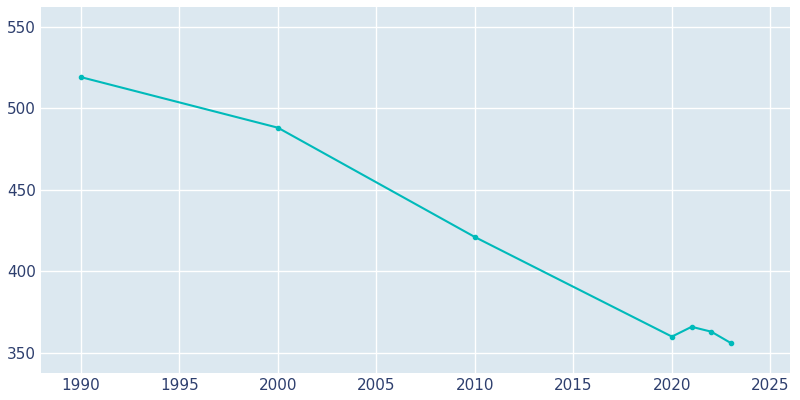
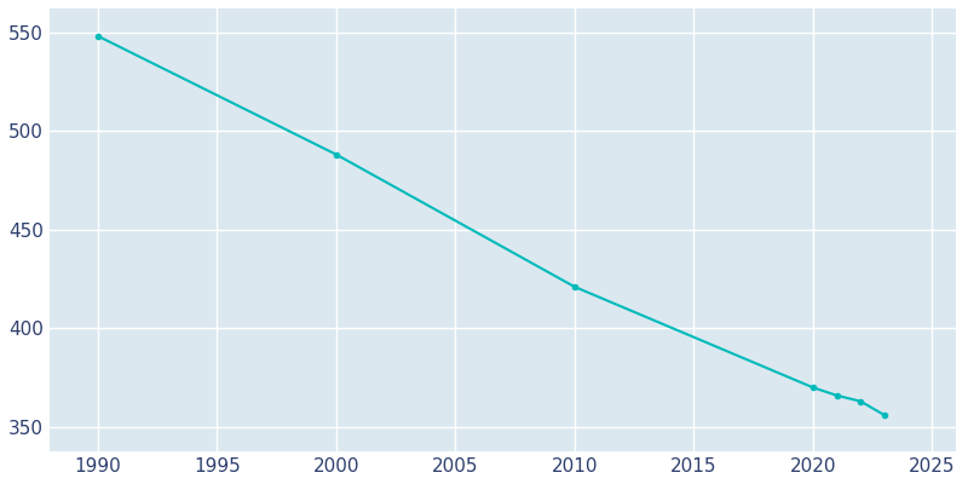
1990: 519 -> 548
2020: 360 -> 370
